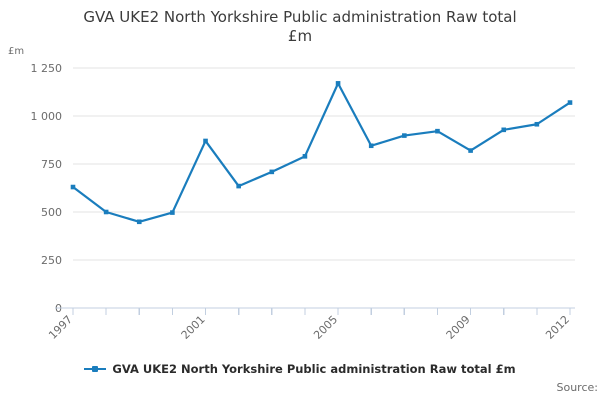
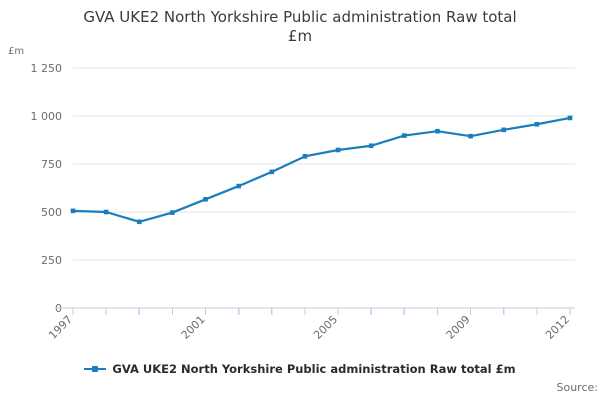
1997: 630 -> 510
2001: 870 -> 570
2005: 1170 -> 820
2009: 820 -> 900
2012: 1070 -> 990
